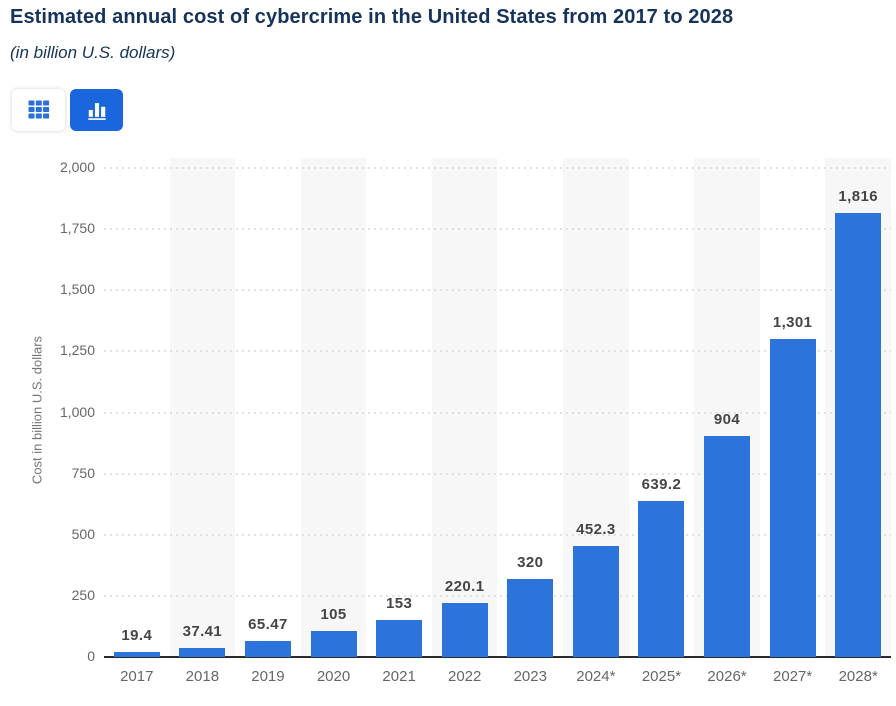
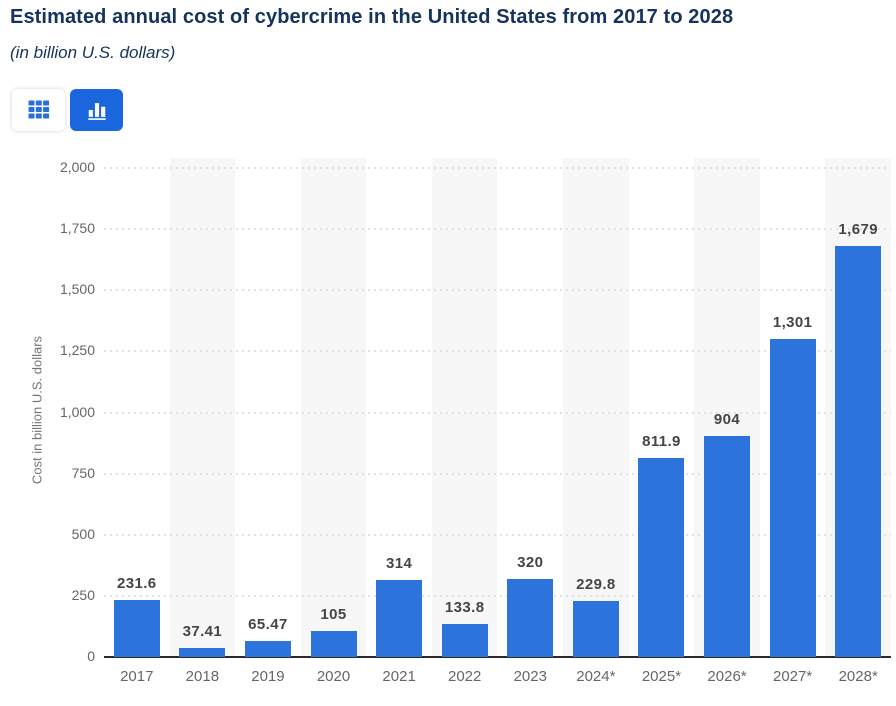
2017: 19.4 -> 231.6
2021: 153 -> 314
2022: 220.1 -> 133.8
2024*: 452.3 -> 229.8
2025*: 639.2 -> 811.9
2028*: 1,816 -> 1,679
